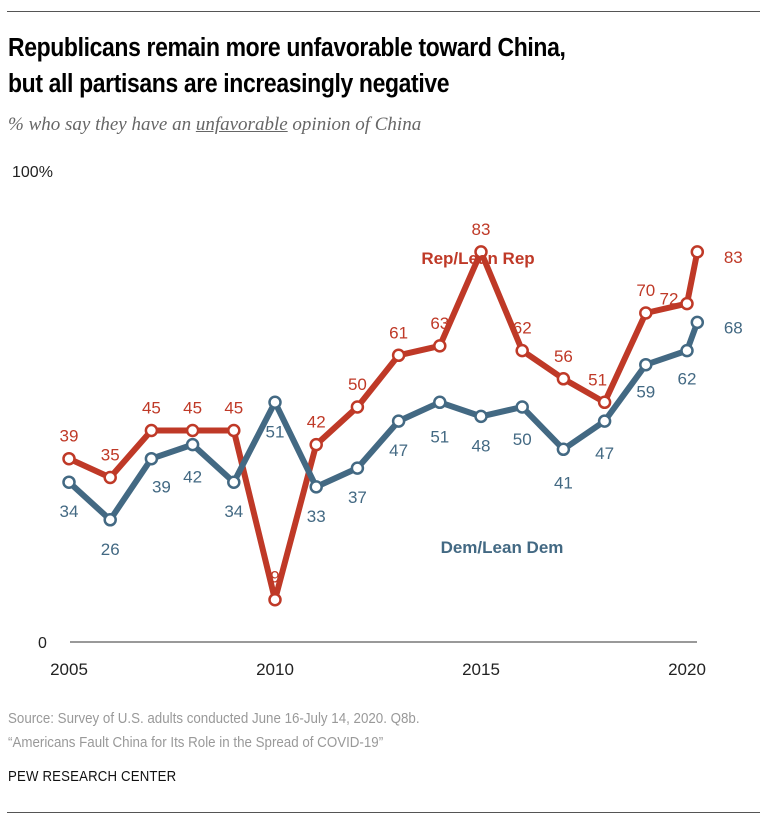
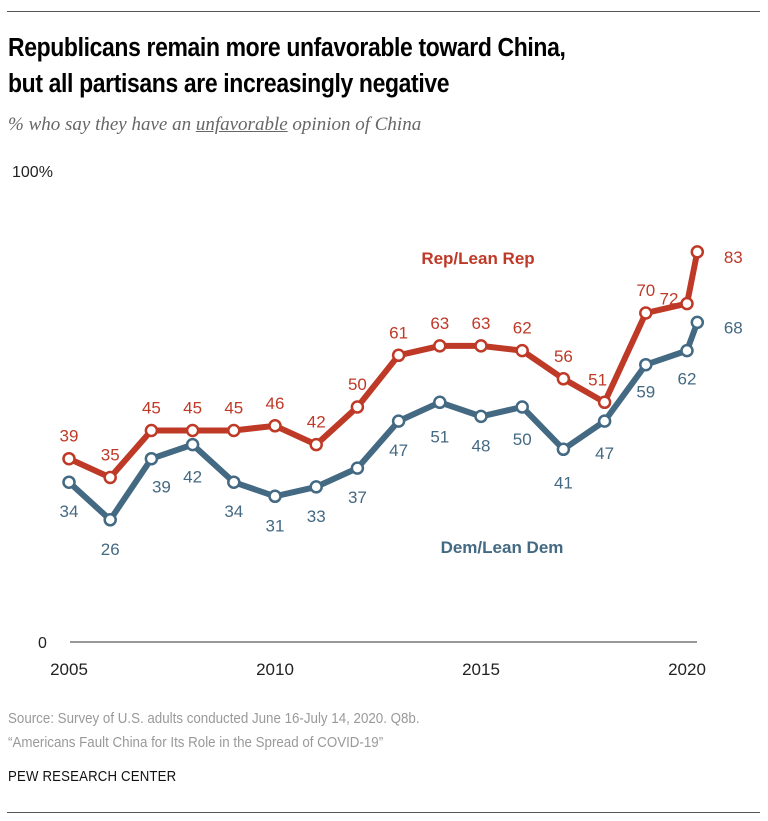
Rep/Lean Rep/2010: 9 -> 46
Dem/Lean Dem/2010: 51 -> 31
Rep/Lean Rep/2015: 83 -> 63
